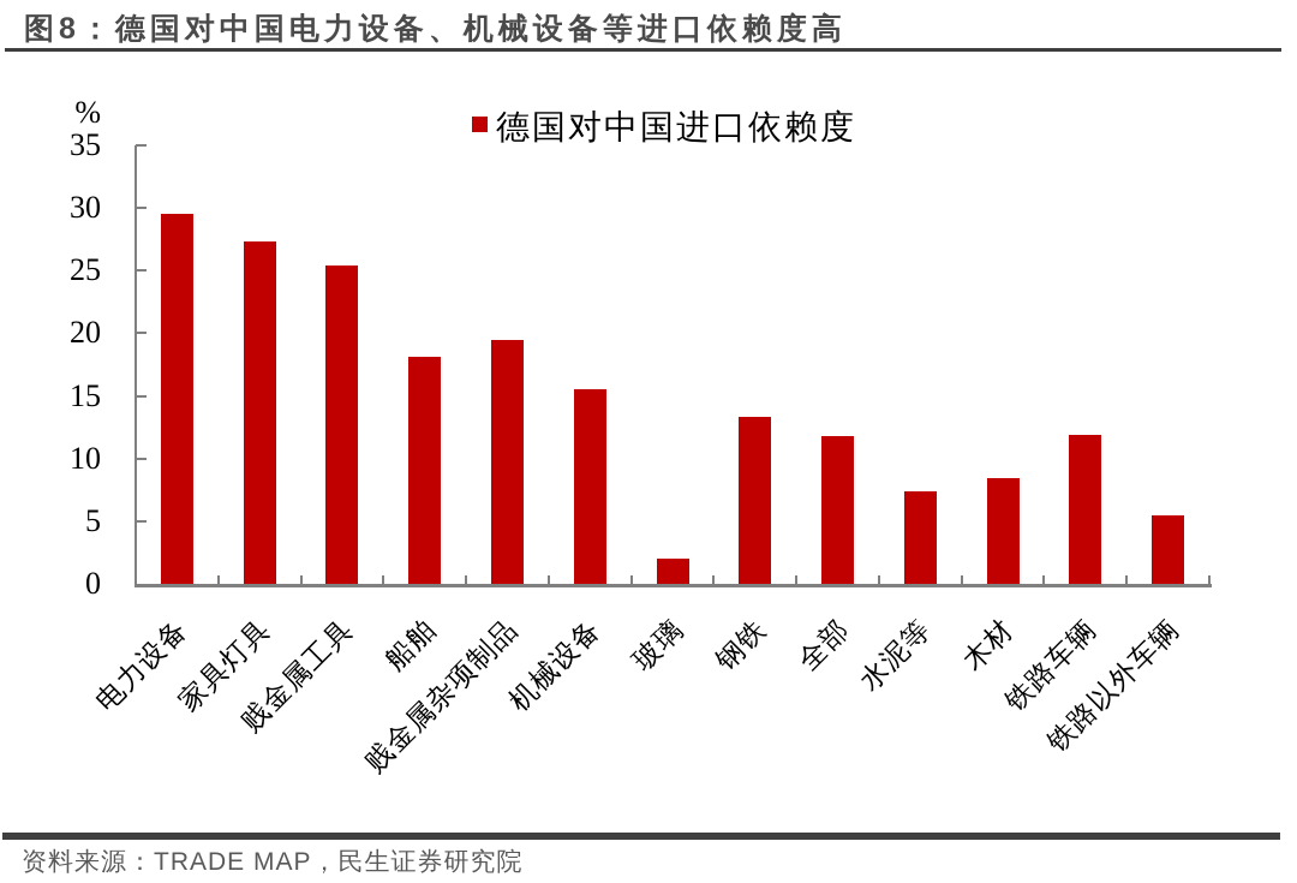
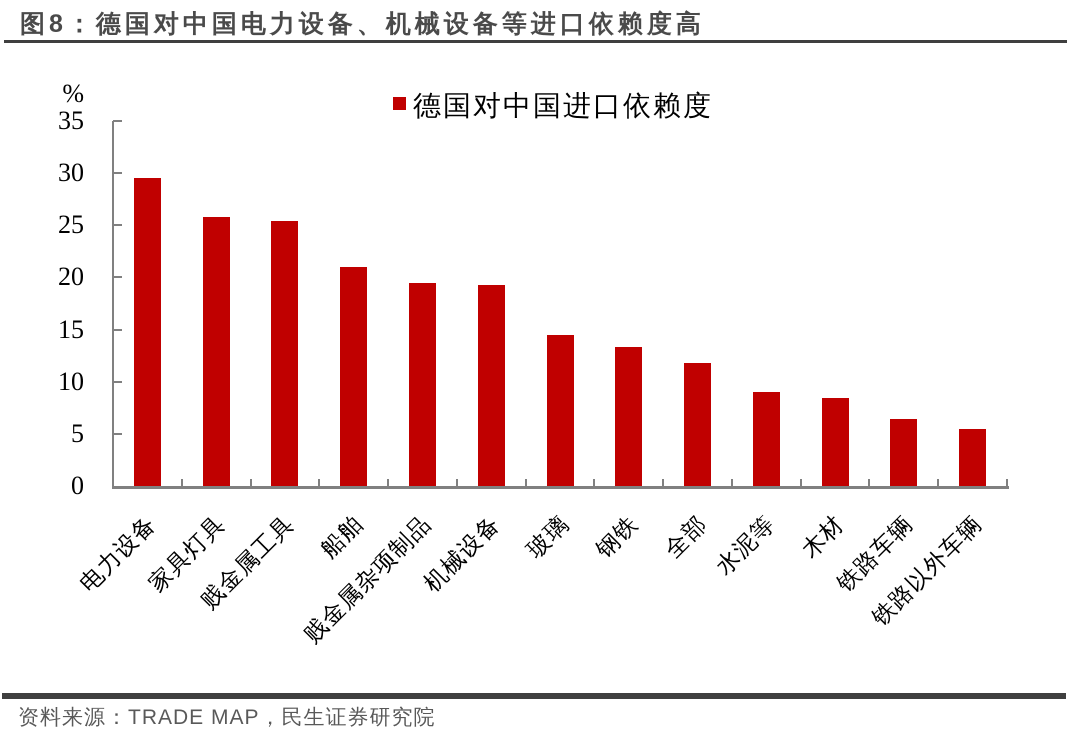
家具灯具: 27.3 -> 25.8
船舶: 18.1 -> 21.0
机械设备: 15.5 -> 19.3
玻璃: 2.0 -> 14.5
水泥等: 7.4 -> 9.0
铁路车辆: 11.9 -> 6.4
